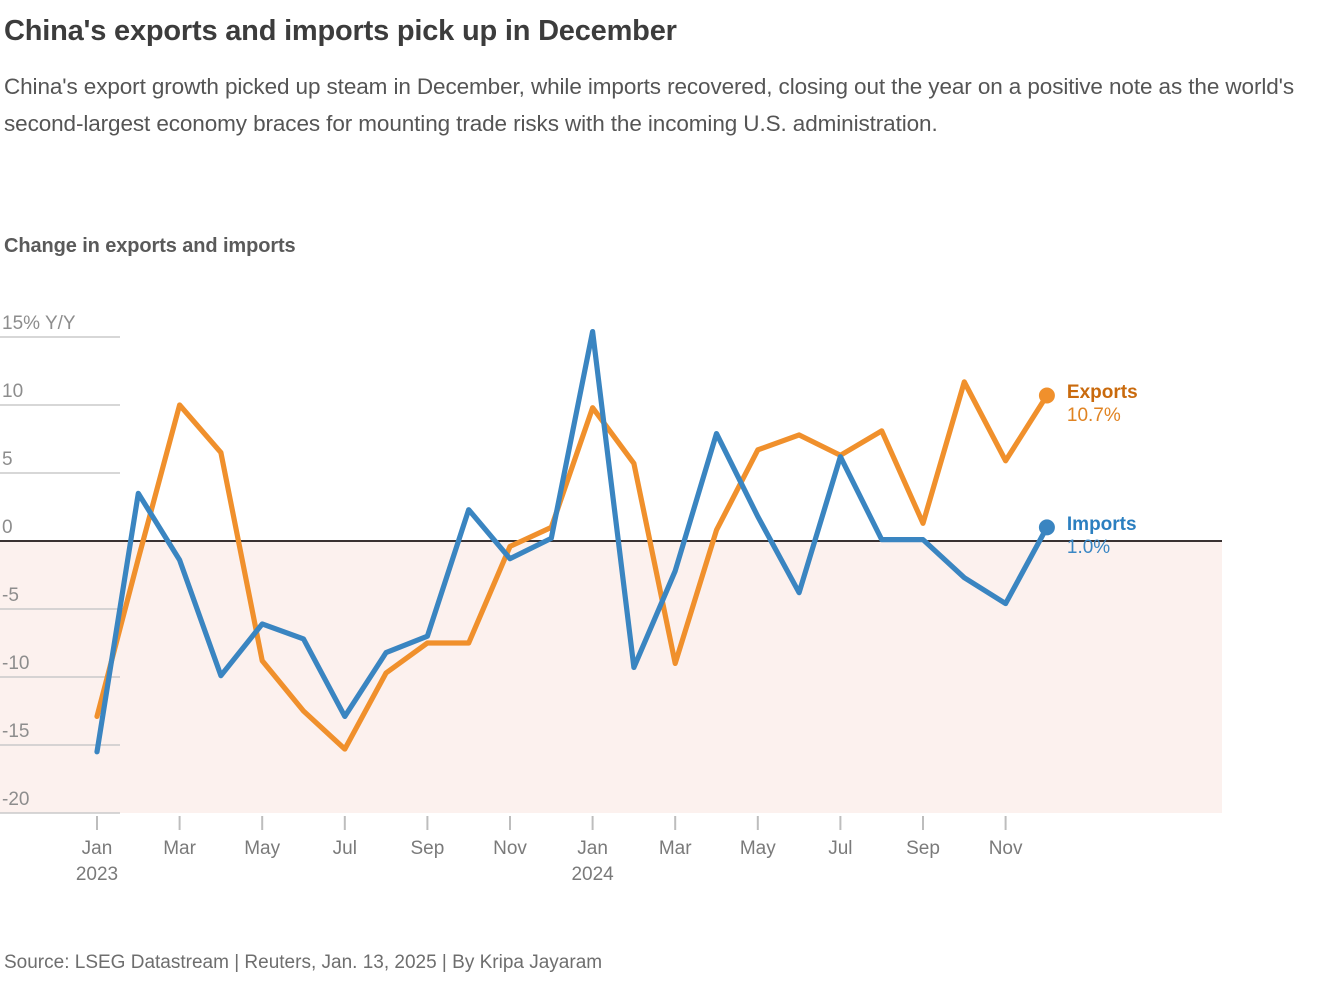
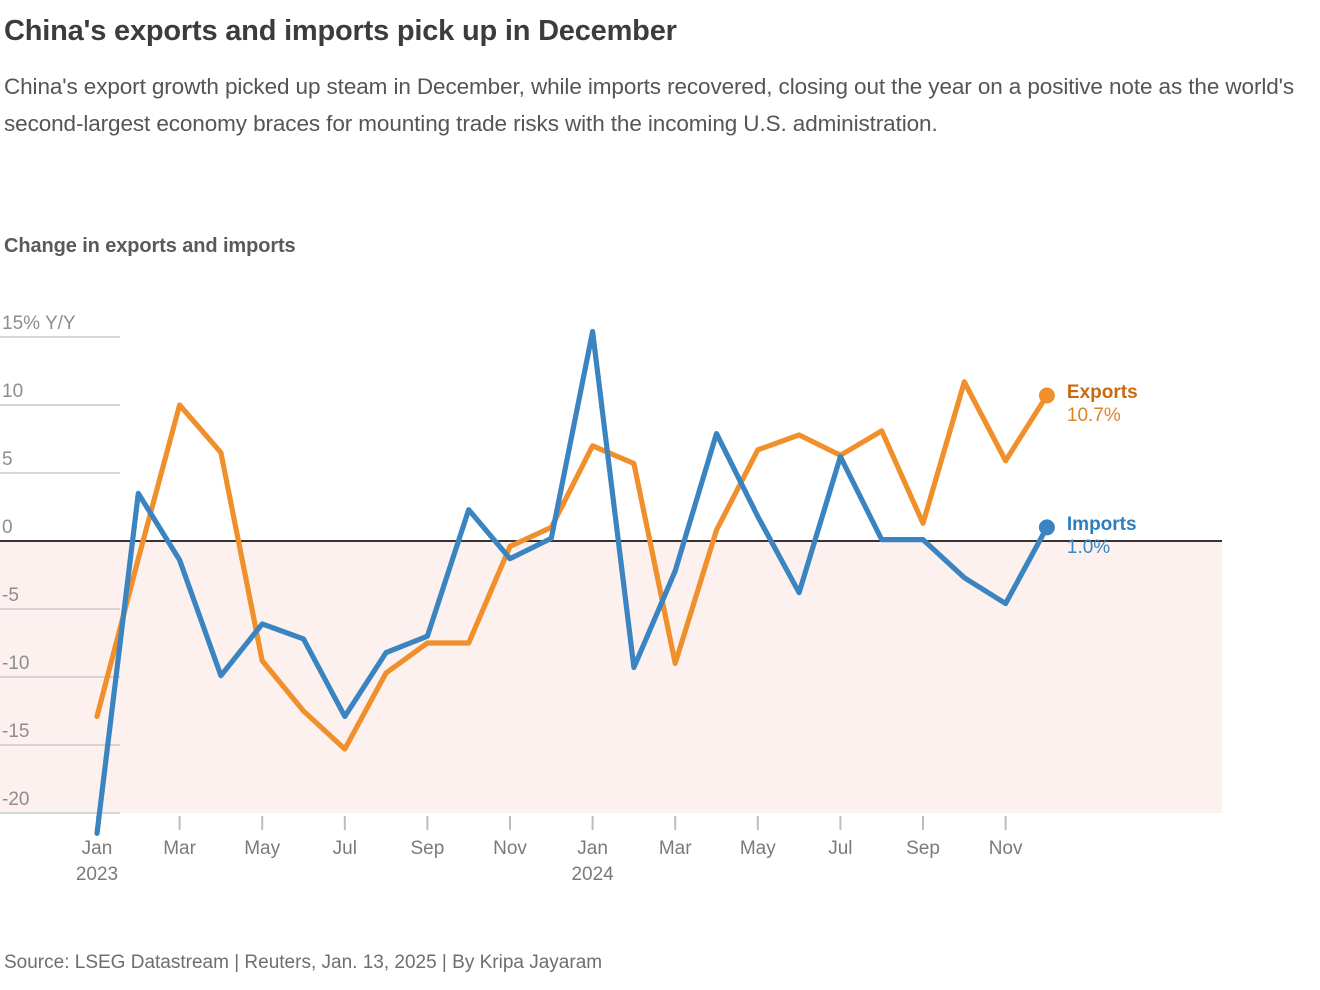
Imports/Jan 2023: -15.5 -> -21.5
Exports/Jan 2024: 9.8 -> 7.0
